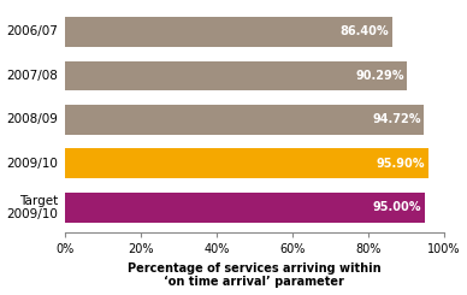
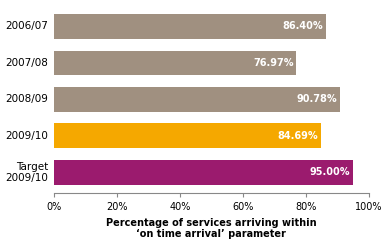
2007/08: 90.29% -> 76.97%
2008/09: 94.72% -> 90.78%
2009/10: 95.90% -> 84.69%
